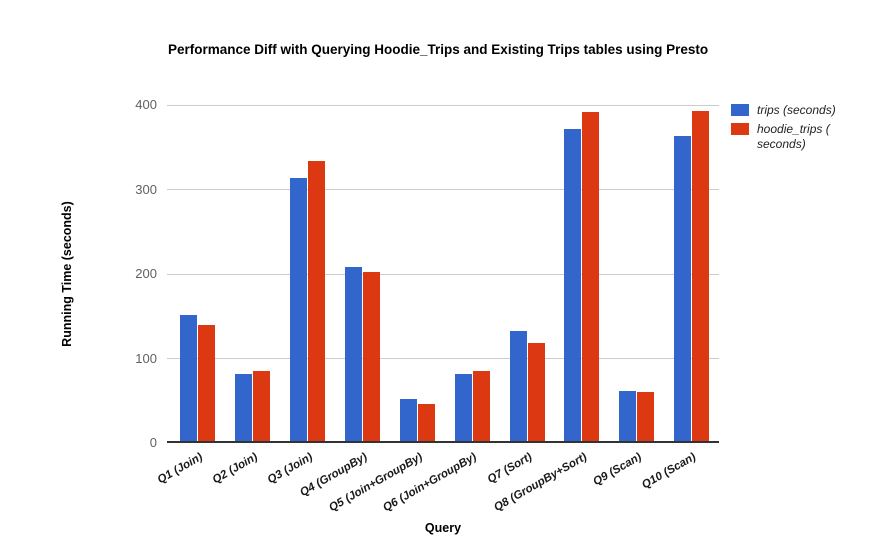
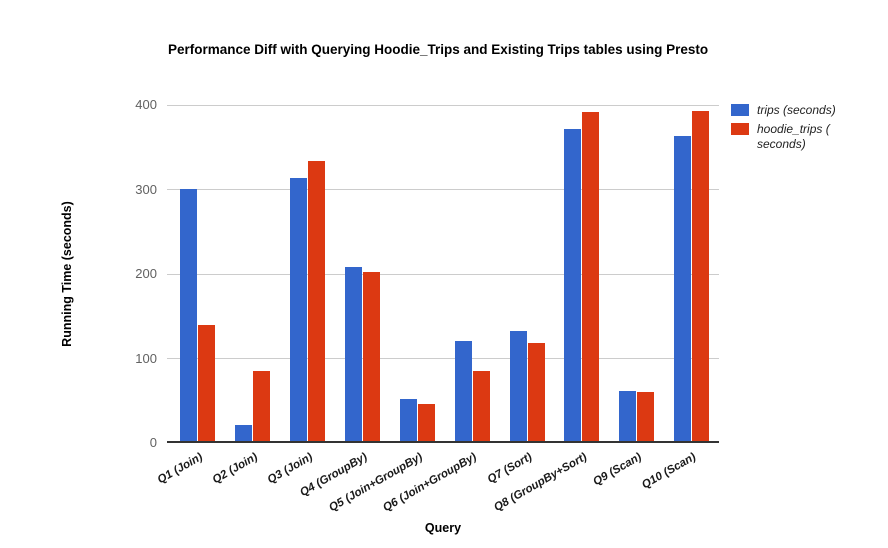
trips (seconds)/Q1 (Join): 150 -> 300
trips (seconds)/Q2 (Join): 80 -> 20
trips (seconds)/Q6 (Join+GroupBy): 80 -> 120
